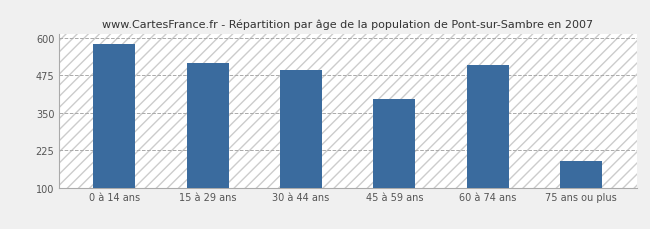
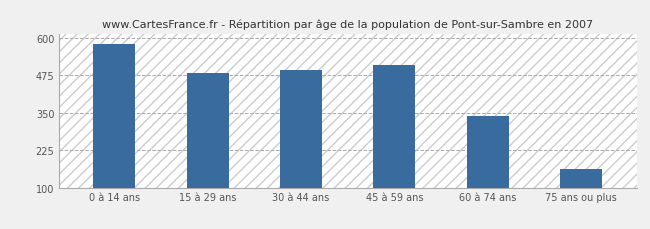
15 à 29 ans: 515 -> 483
45 à 59 ans: 395 -> 511
60 à 74 ans: 510 -> 338
75 ans ou plus: 190 -> 163
